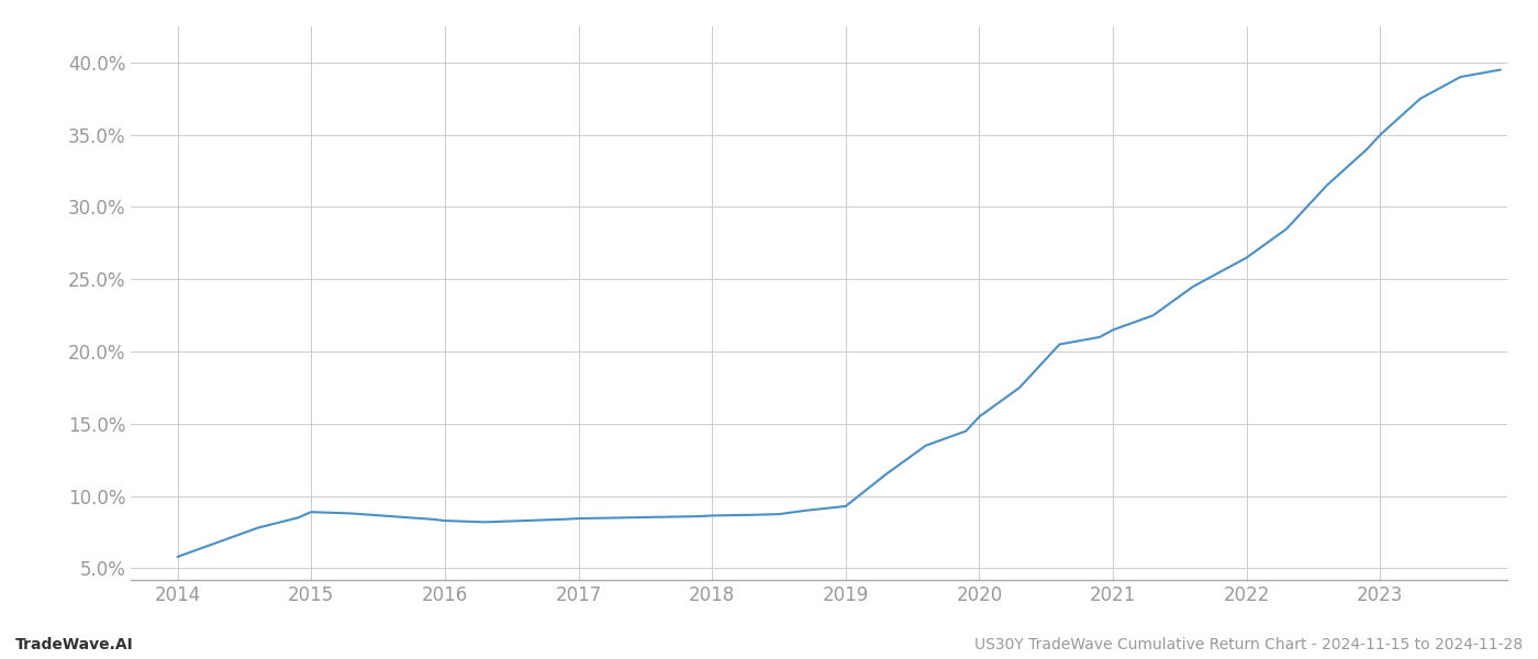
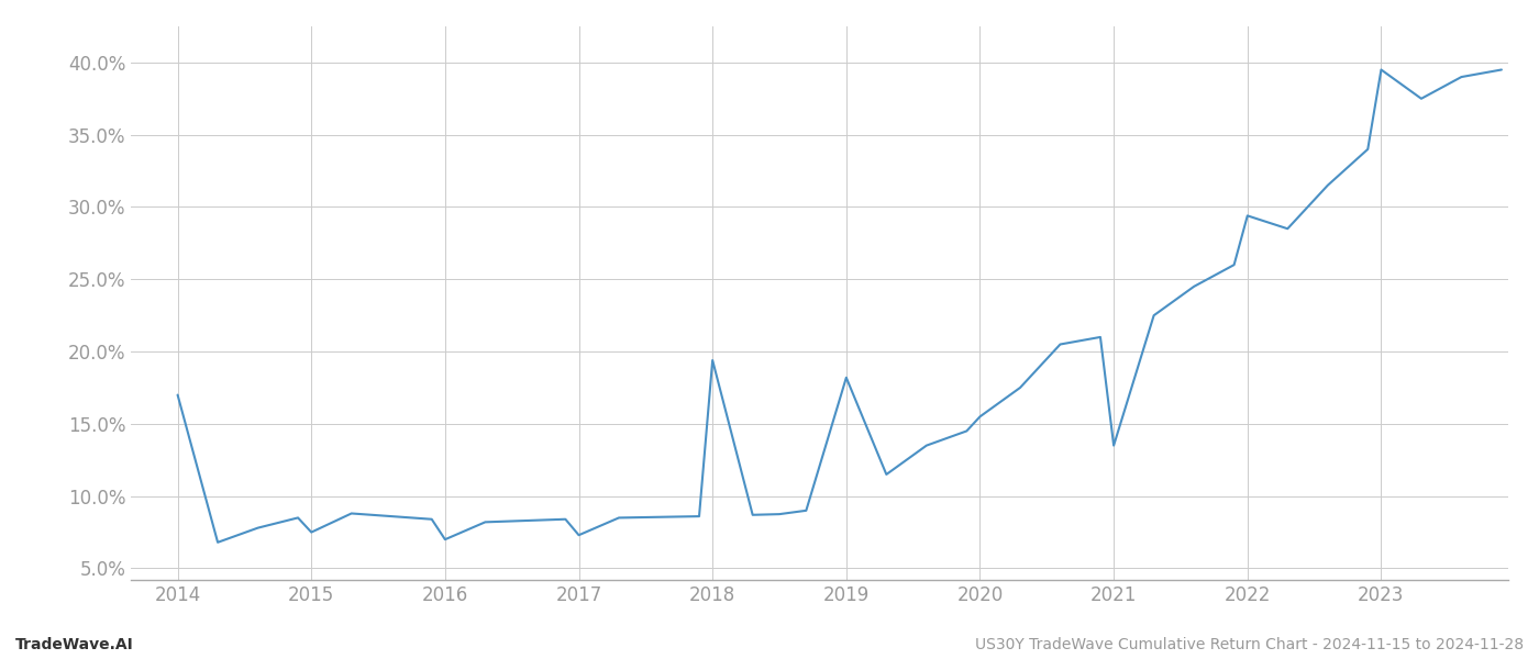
2014: 5.8% -> 17.0%
2015: 8.9% -> 7.5%
2016: 8.3% -> 7.0%
2017: 8.4% -> 7.3%
2018: 8.7% -> 19.4%
2019: 9.3% -> 18.2%
2021: 21.5% -> 13.5%
2022: 26.5% -> 29.4%
2023: 35.0% -> 39.5%
